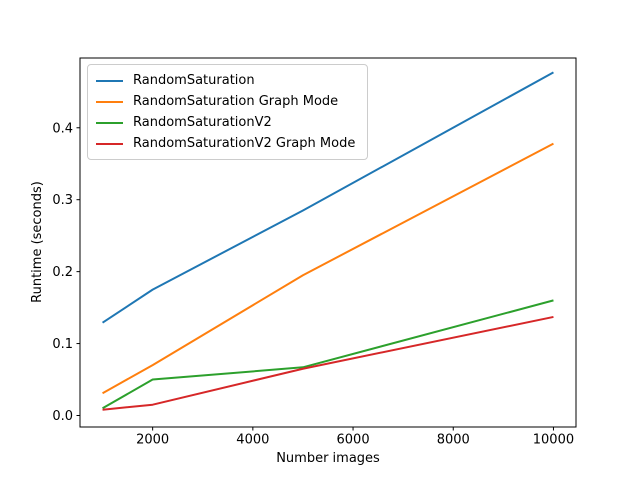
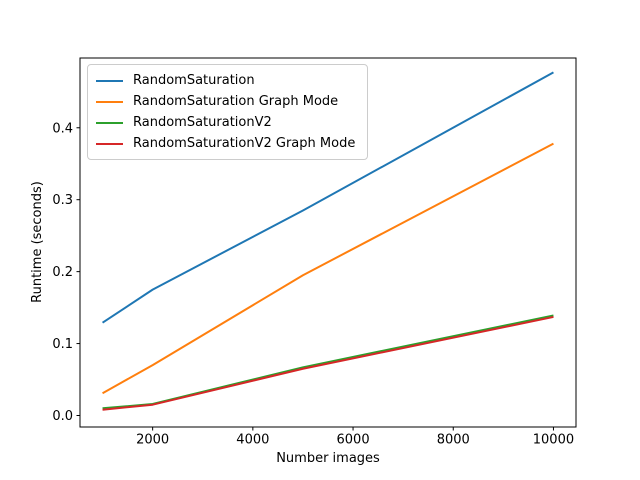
RandomSaturationV2/2000: 0.05 -> 0.02
RandomSaturationV2/10000: 0.16 -> 0.14
